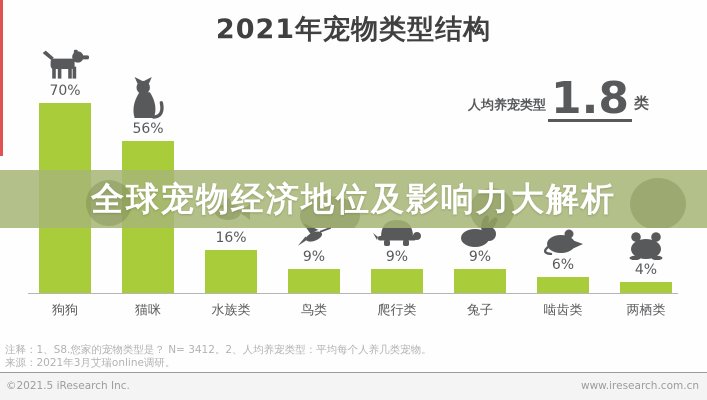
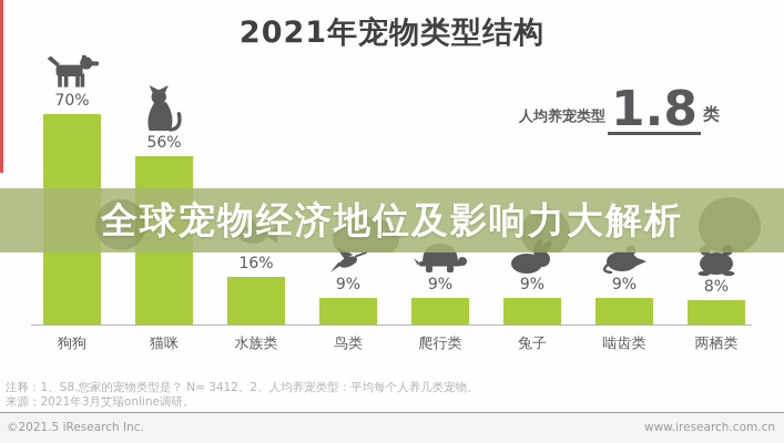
啮齿类: 6% -> 9%
两栖类: 4% -> 8%
